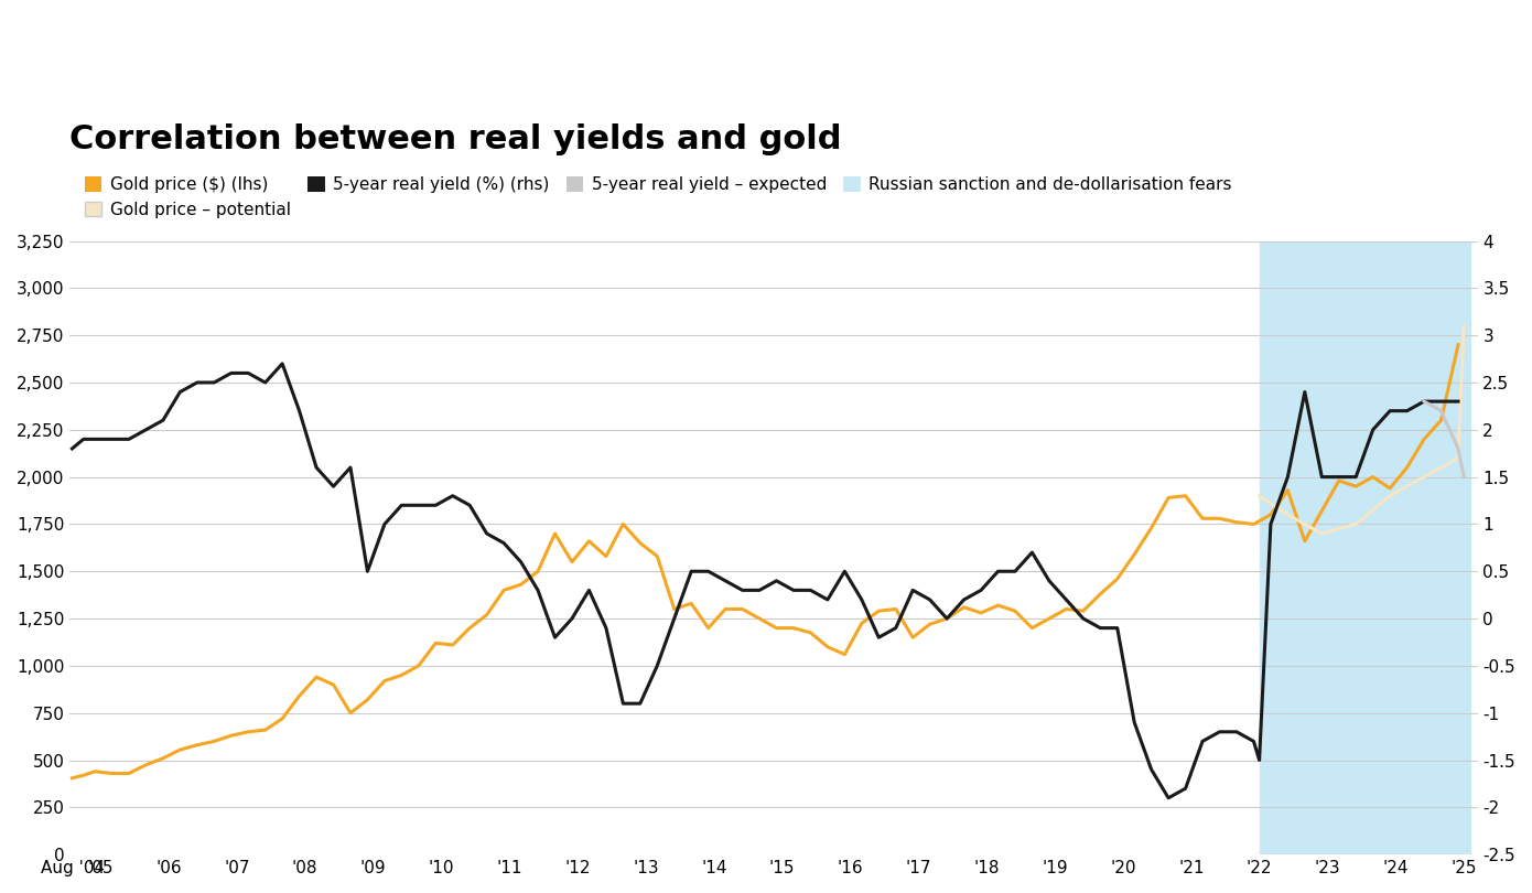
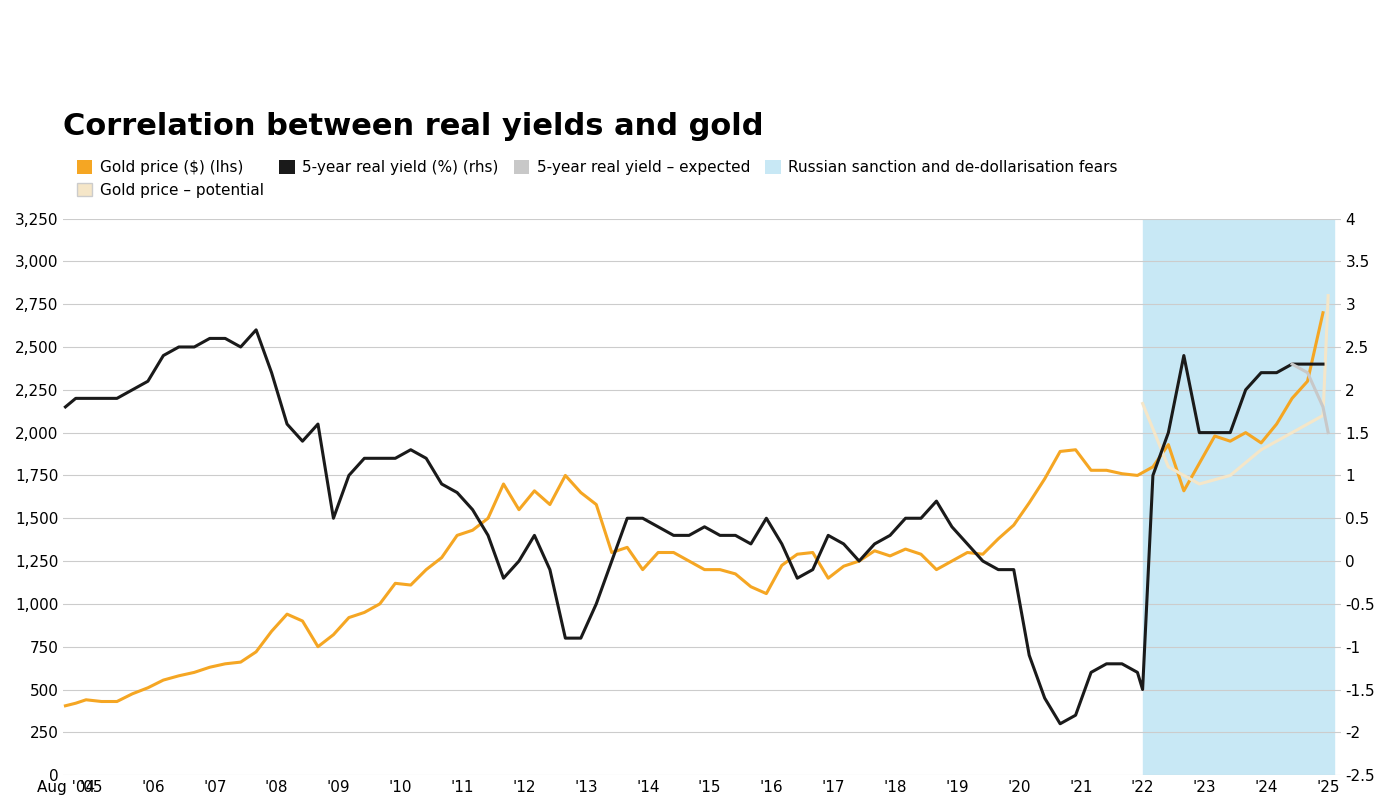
Gold price – potential/'22: 1,900 -> 2,170
